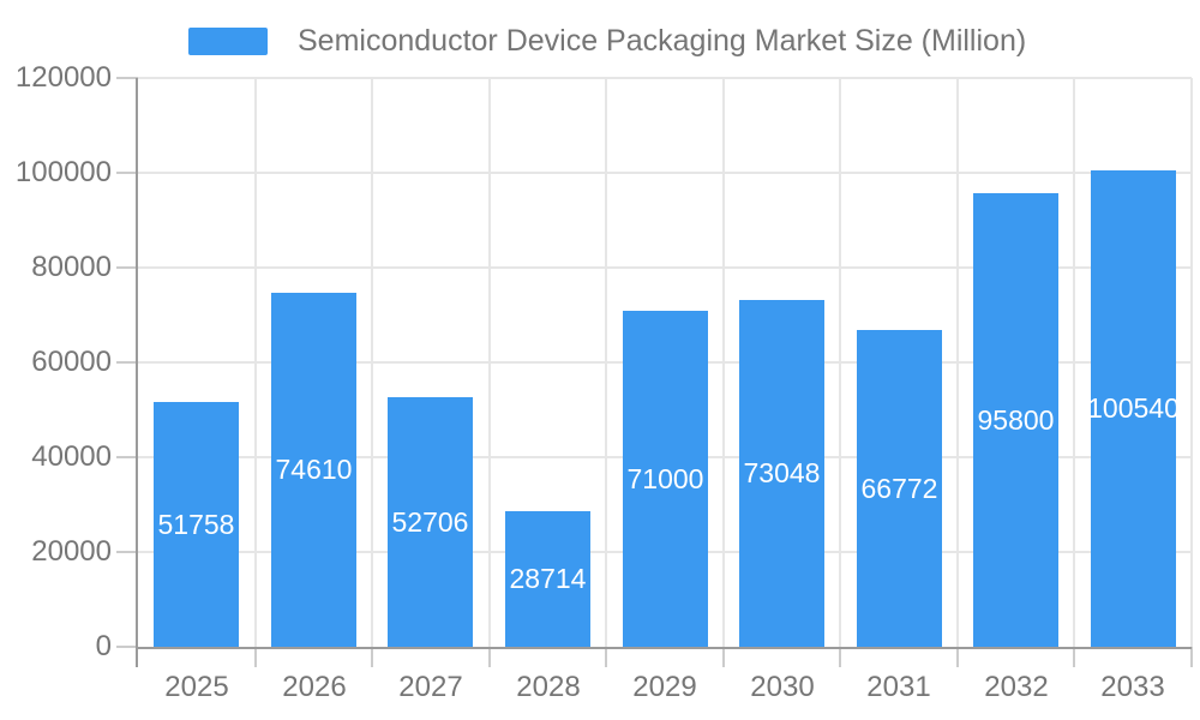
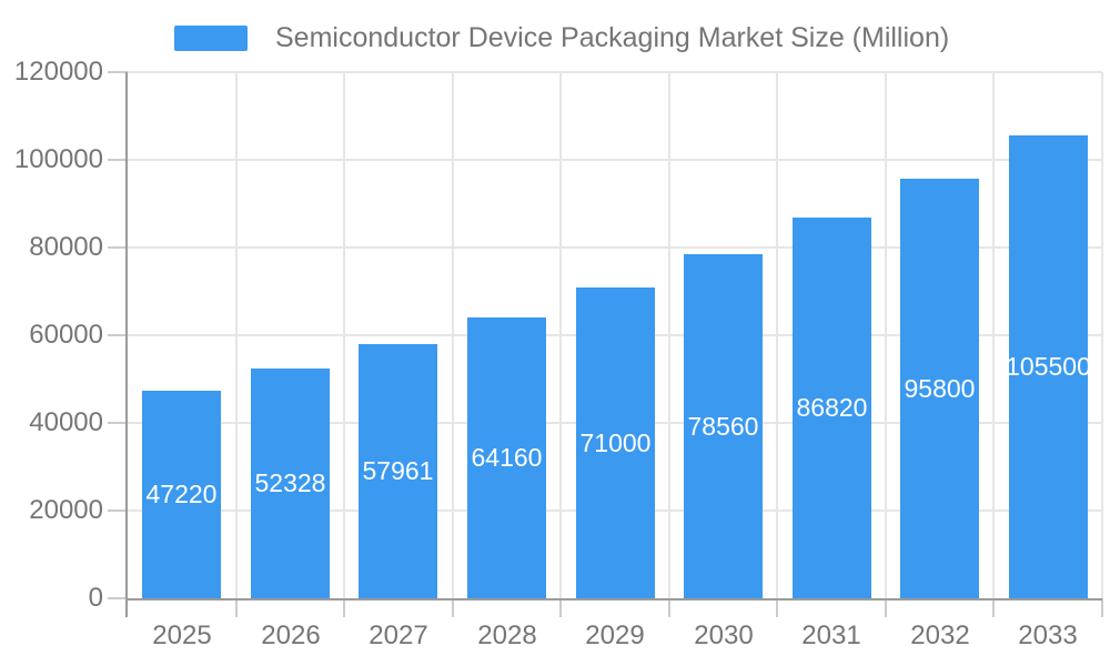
2025: 51758 -> 47220
2026: 74610 -> 52328
2027: 52706 -> 57961
2028: 28714 -> 64160
2030: 73048 -> 78560
2031: 66772 -> 86820
2033: 100540 -> 105500
